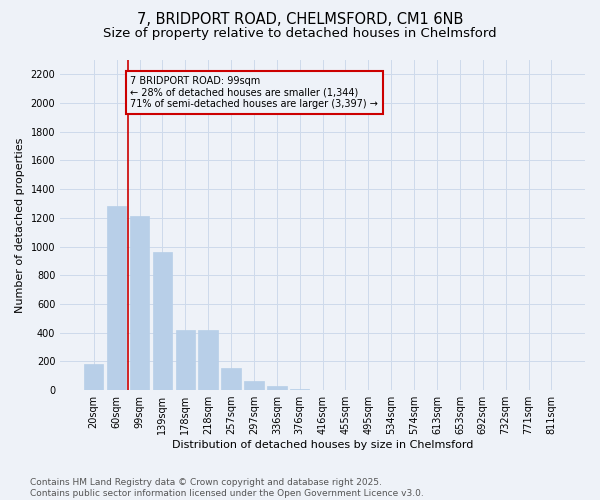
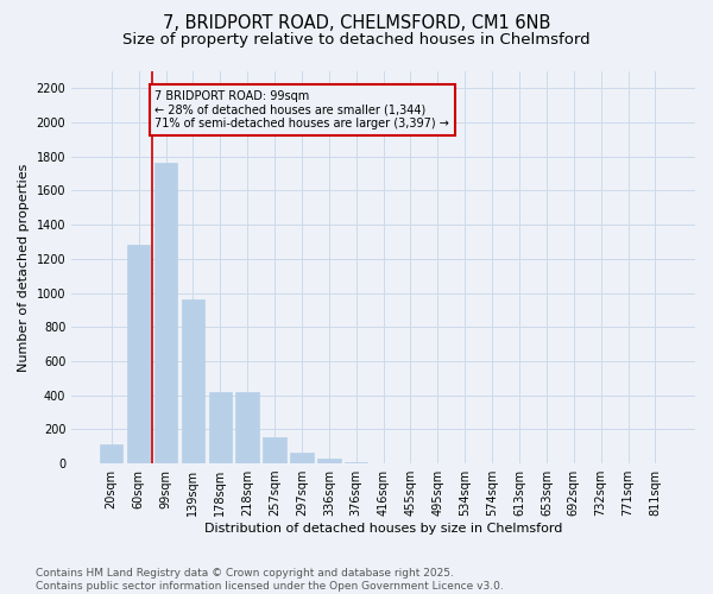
20sqm: 180 -> 110
99sqm: 1210 -> 1760
